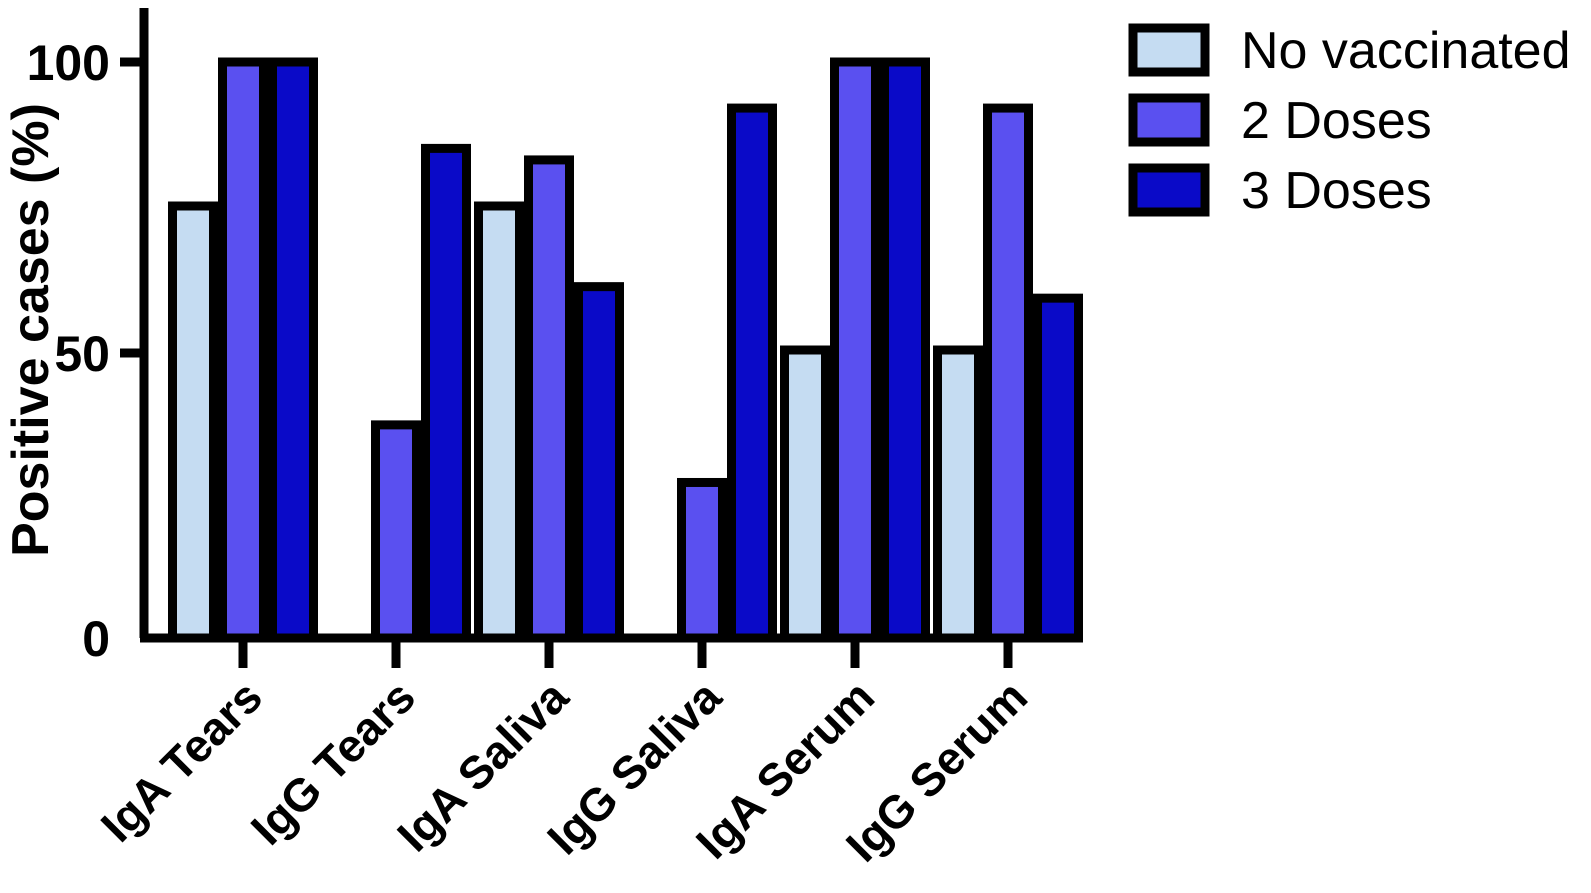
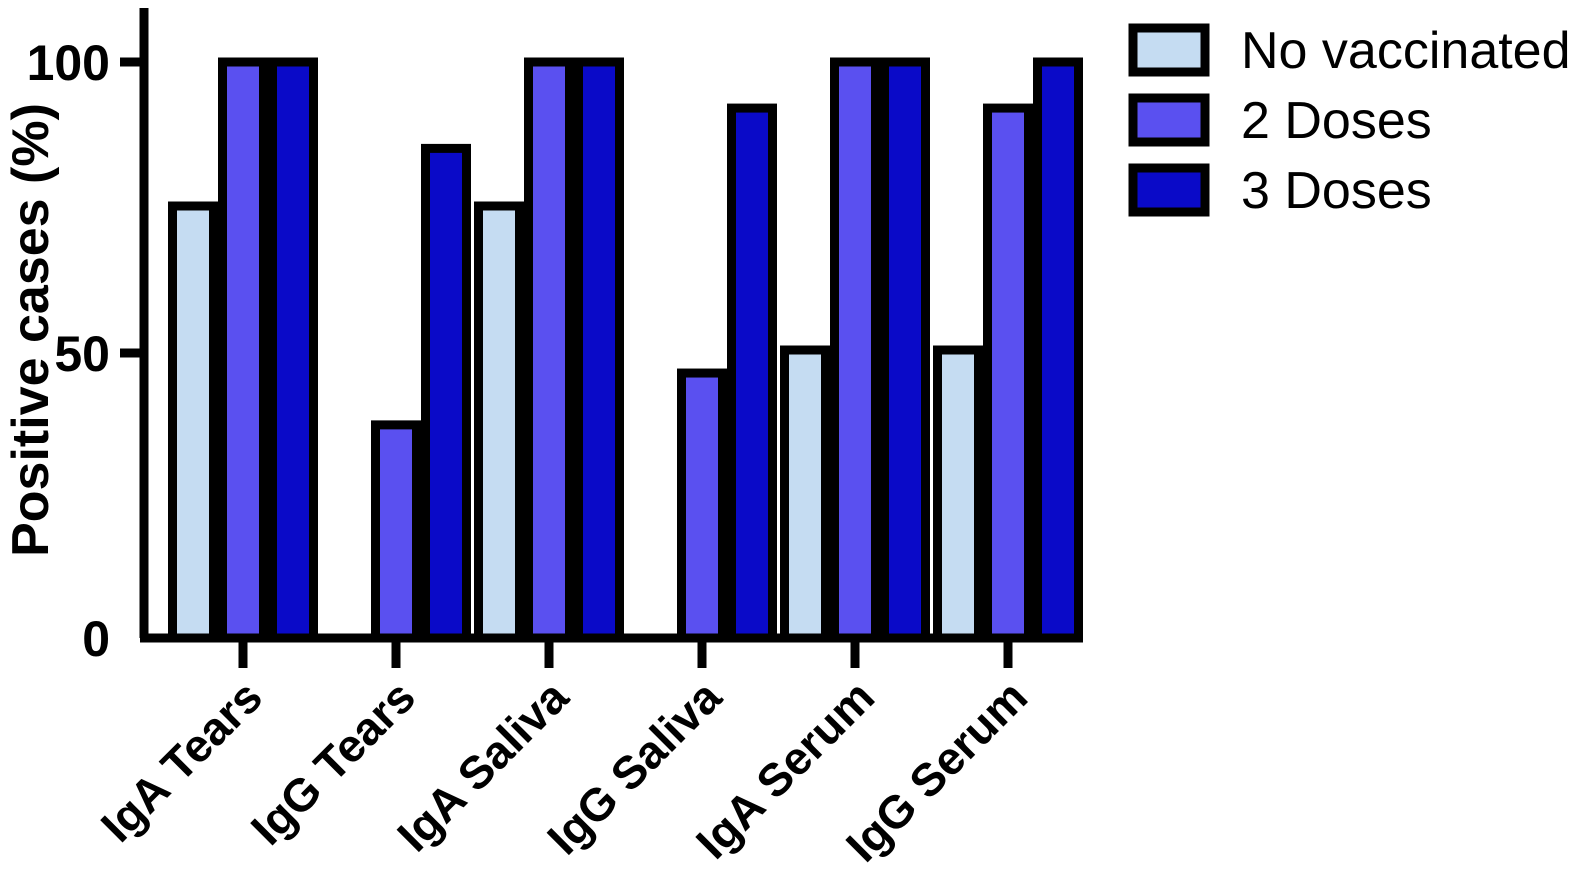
2 Doses/IgA Saliva: 83 -> 100
3 Doses/IgA Saliva: 61 -> 100
2 Doses/IgG Saliva: 27 -> 46
3 Doses/IgG Serum: 59 -> 100
